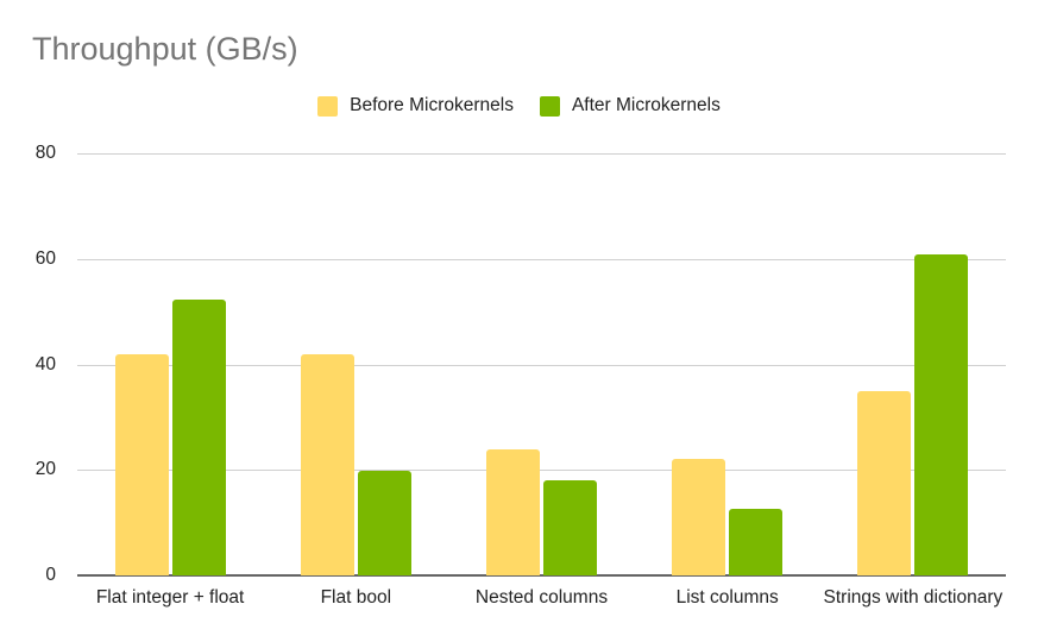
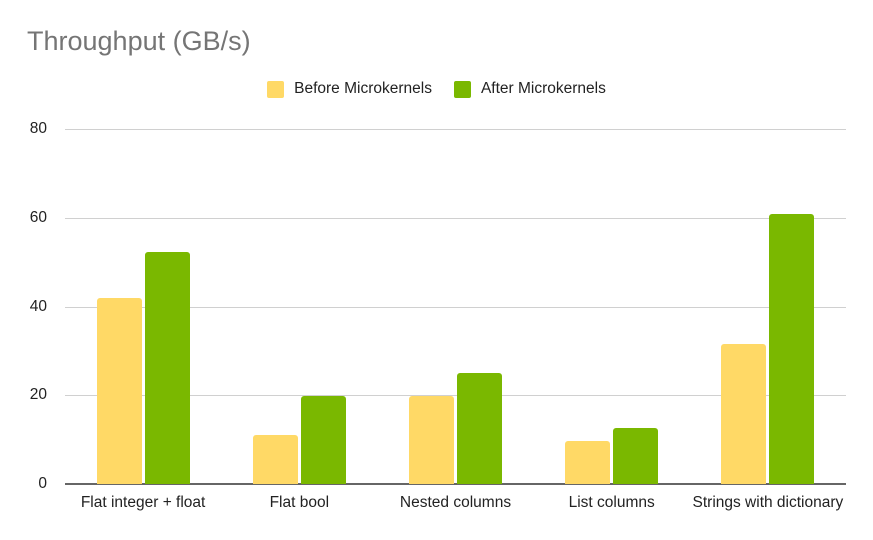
Before Microkernels/Flat bool: 42 -> 11
Before Microkernels/Nested columns: 24 -> 20
After Microkernels/Nested columns: 18 -> 25
Before Microkernels/List columns: 22 -> 10
Before Microkernels/Strings with dictionary: 35 -> 32
